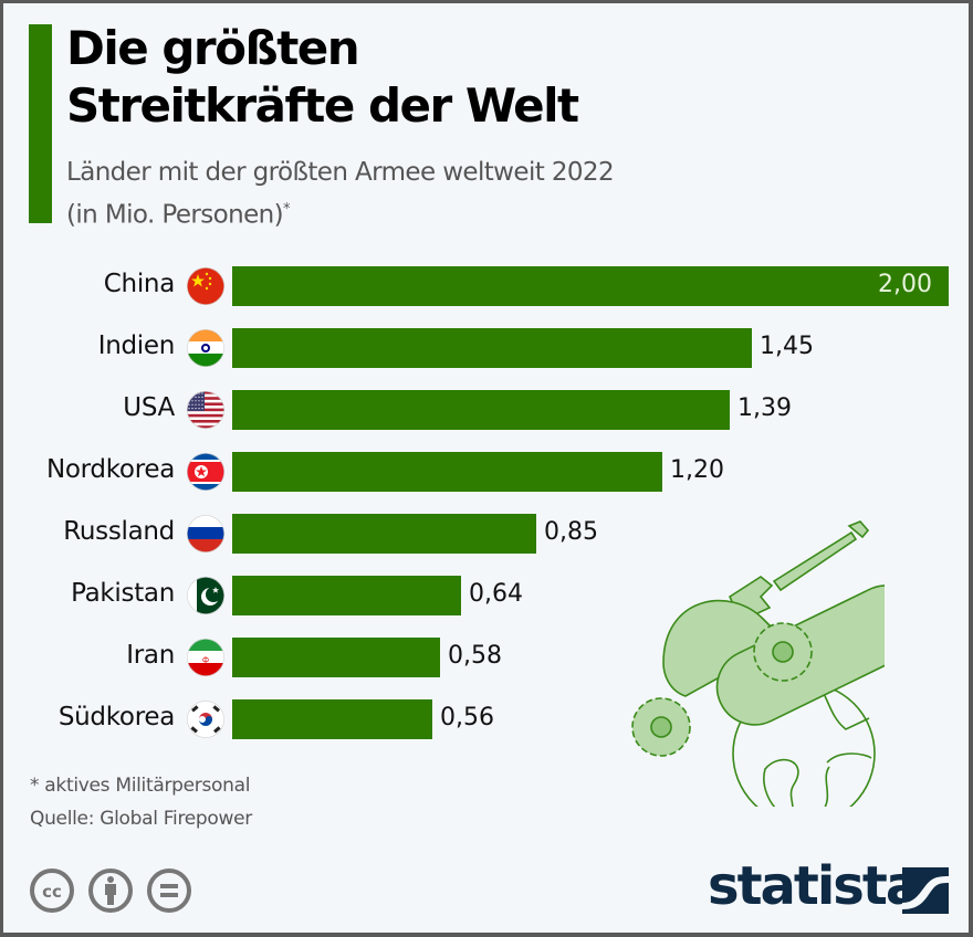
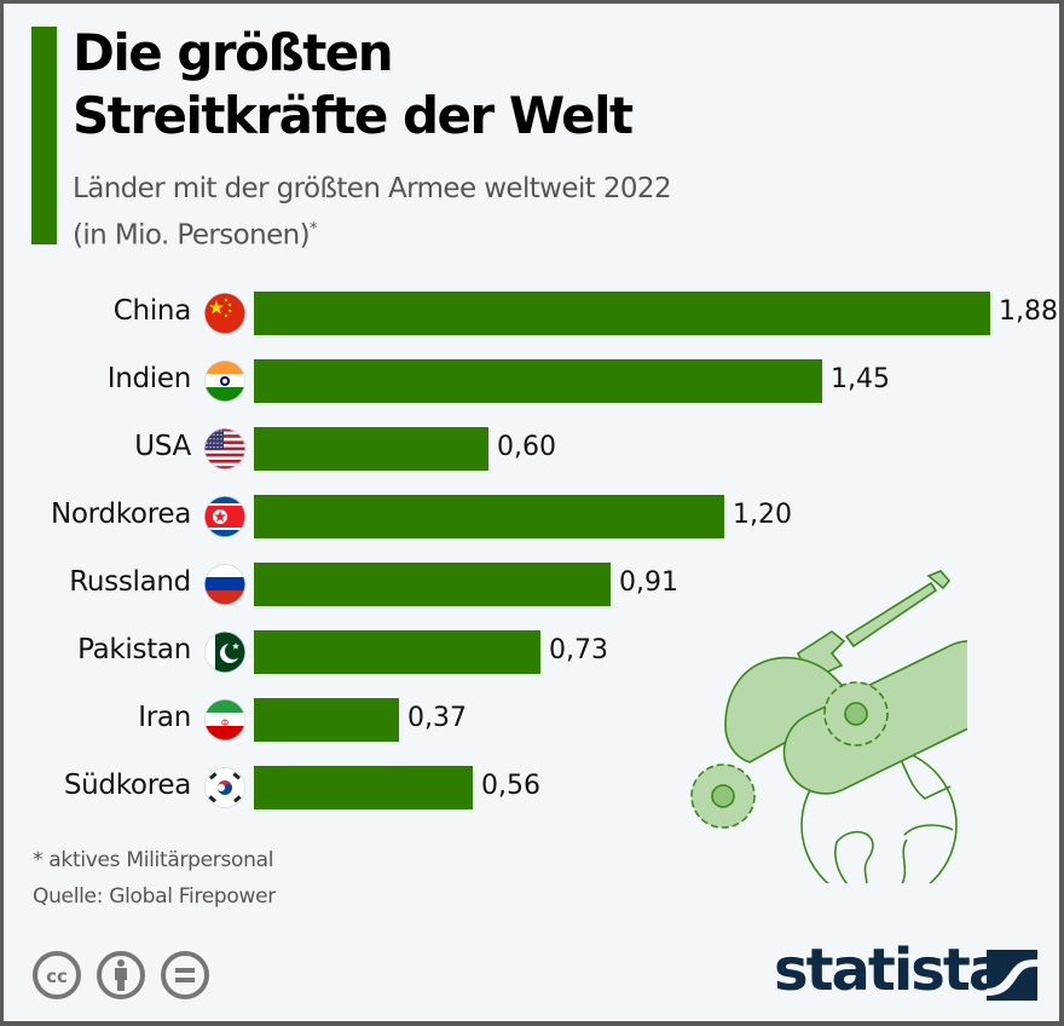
China: 2,00 -> 1,88
USA: 1,39 -> 0,60
Russland: 0,85 -> 0,91
Pakistan: 0,64 -> 0,73
Iran: 0,58 -> 0,37
